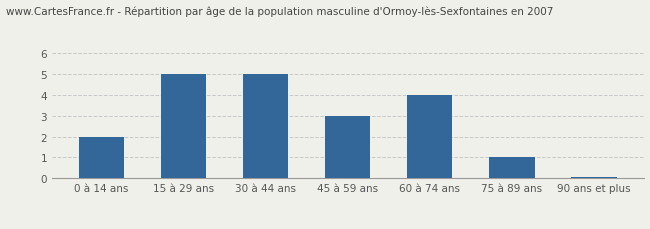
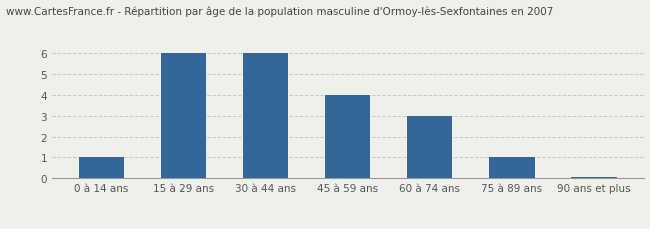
0 à 14 ans: 2.00 -> 1.00
15 à 29 ans: 5.00 -> 6.00
30 à 44 ans: 5.00 -> 6.00
45 à 59 ans: 3.00 -> 4.00
60 à 74 ans: 4.00 -> 3.00
